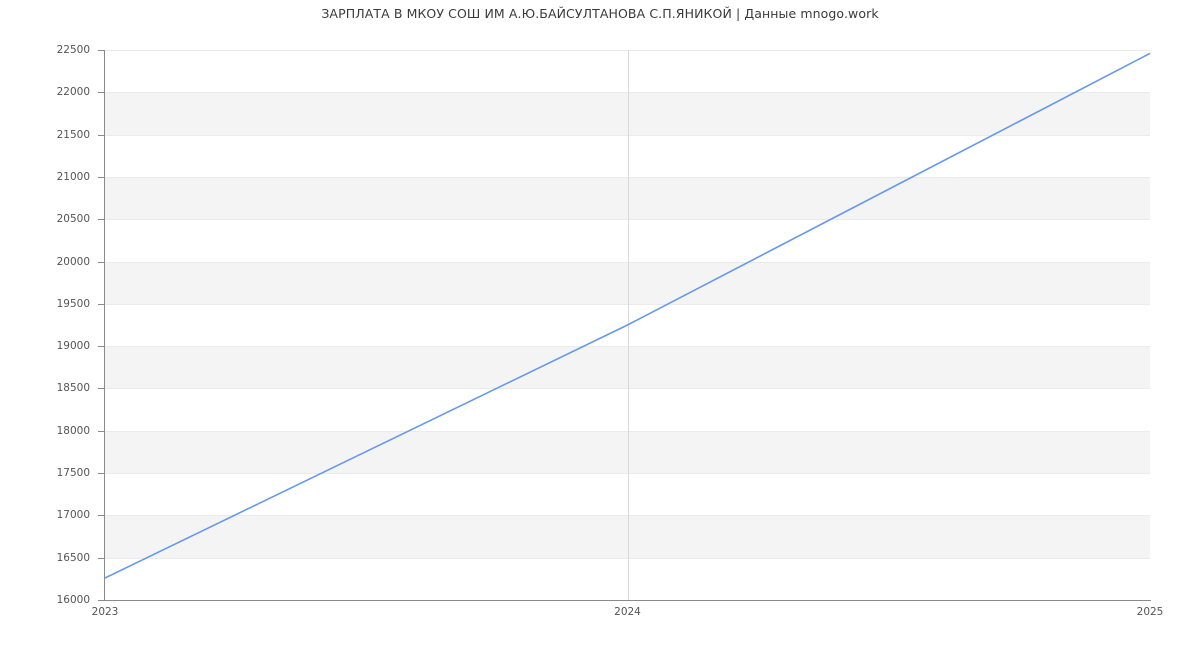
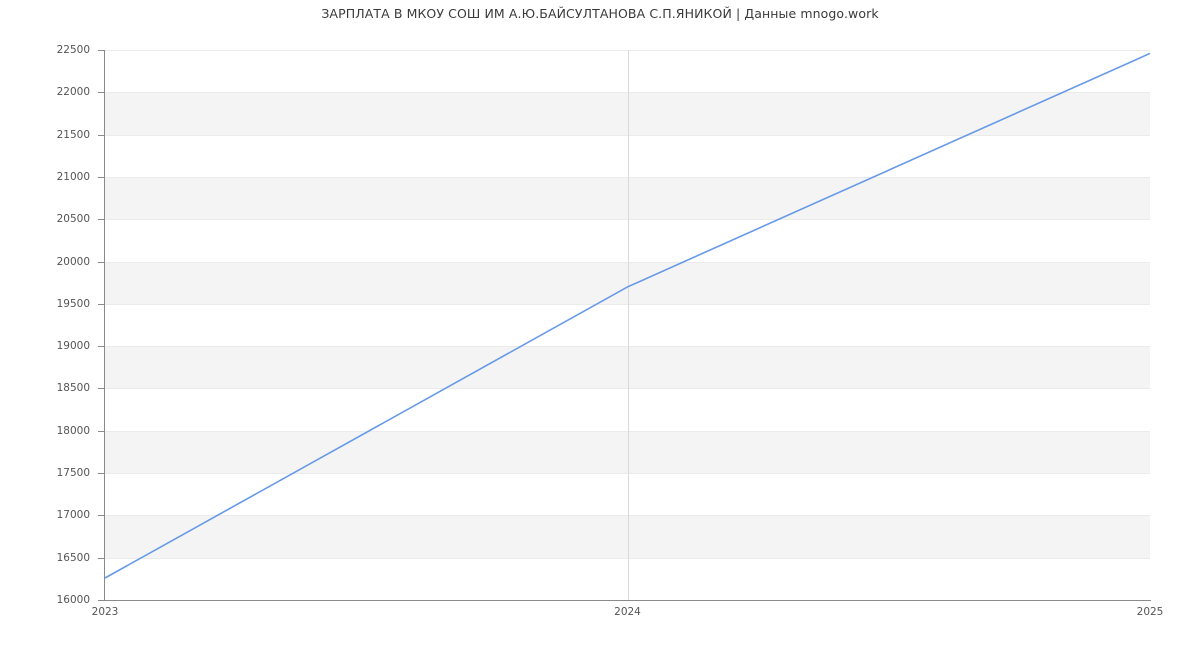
2024: 19200 -> 19700
